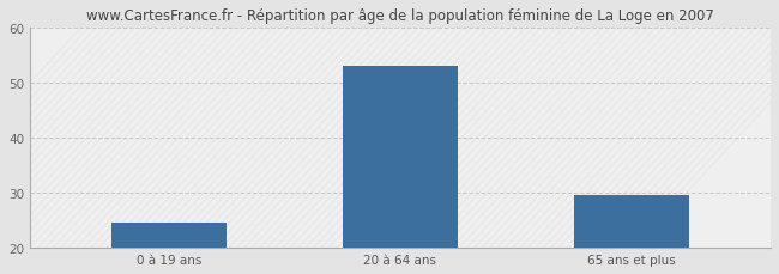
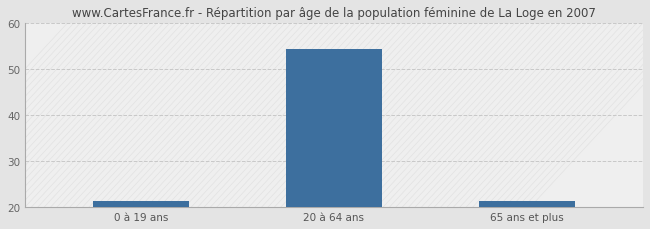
0 à 19 ans: 24.5 -> 21.4
20 à 64 ans: 53.0 -> 54.3
65 ans et plus: 29.5 -> 21.4
